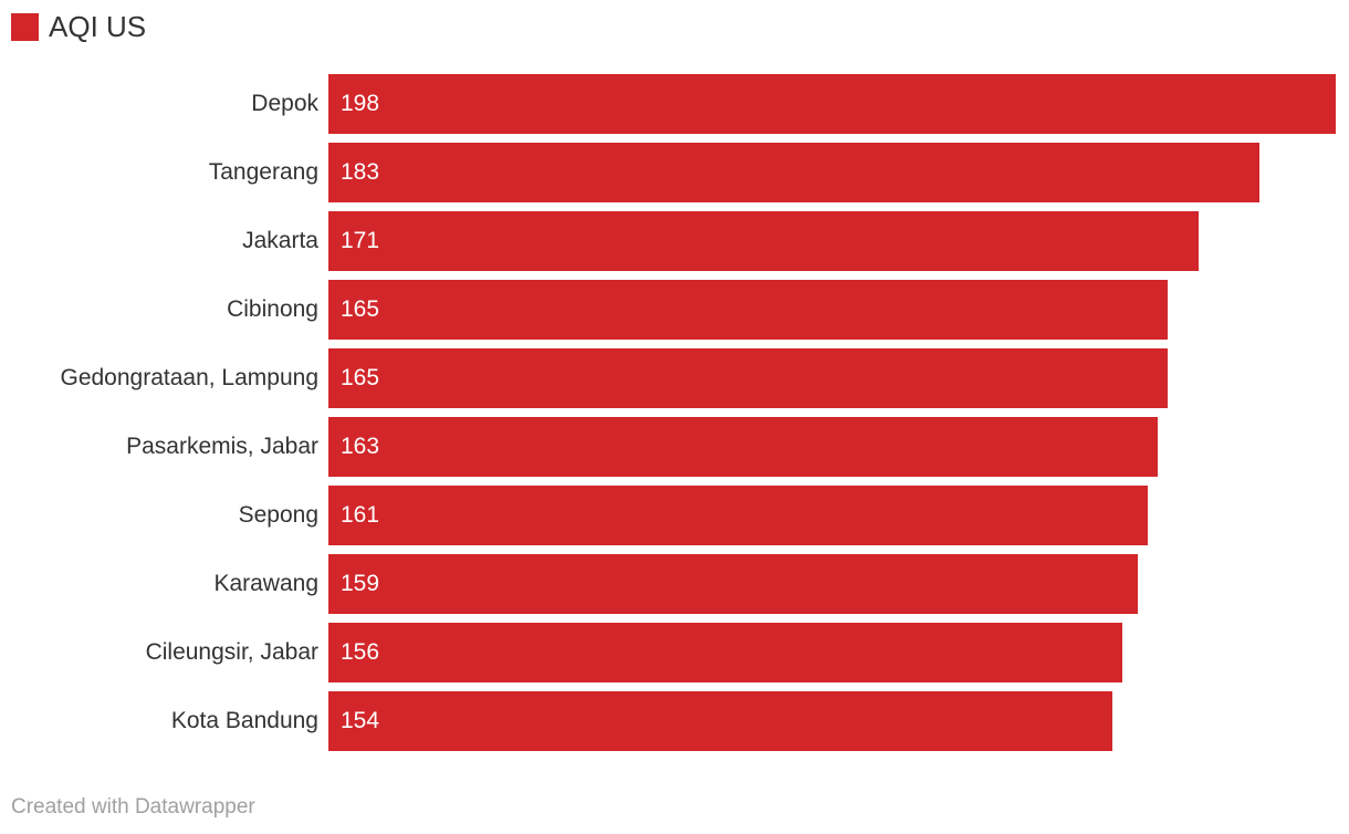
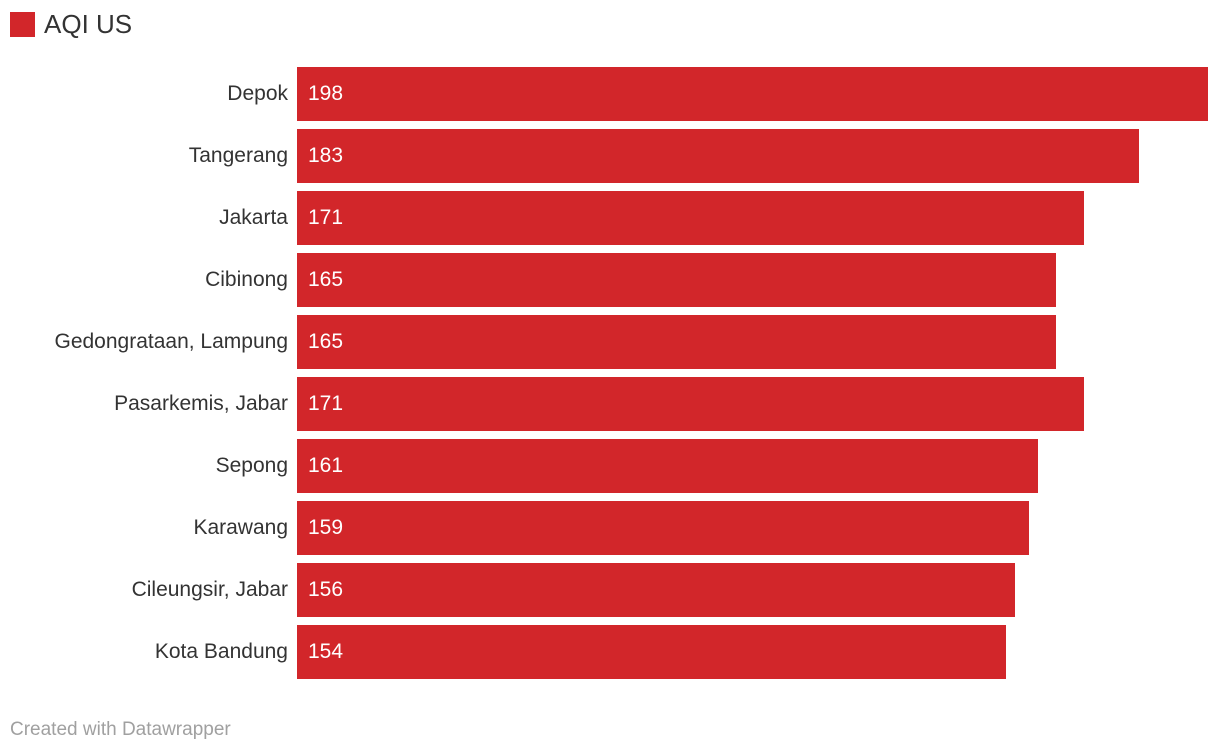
Pasarkemis, Jabar: 163 -> 171
